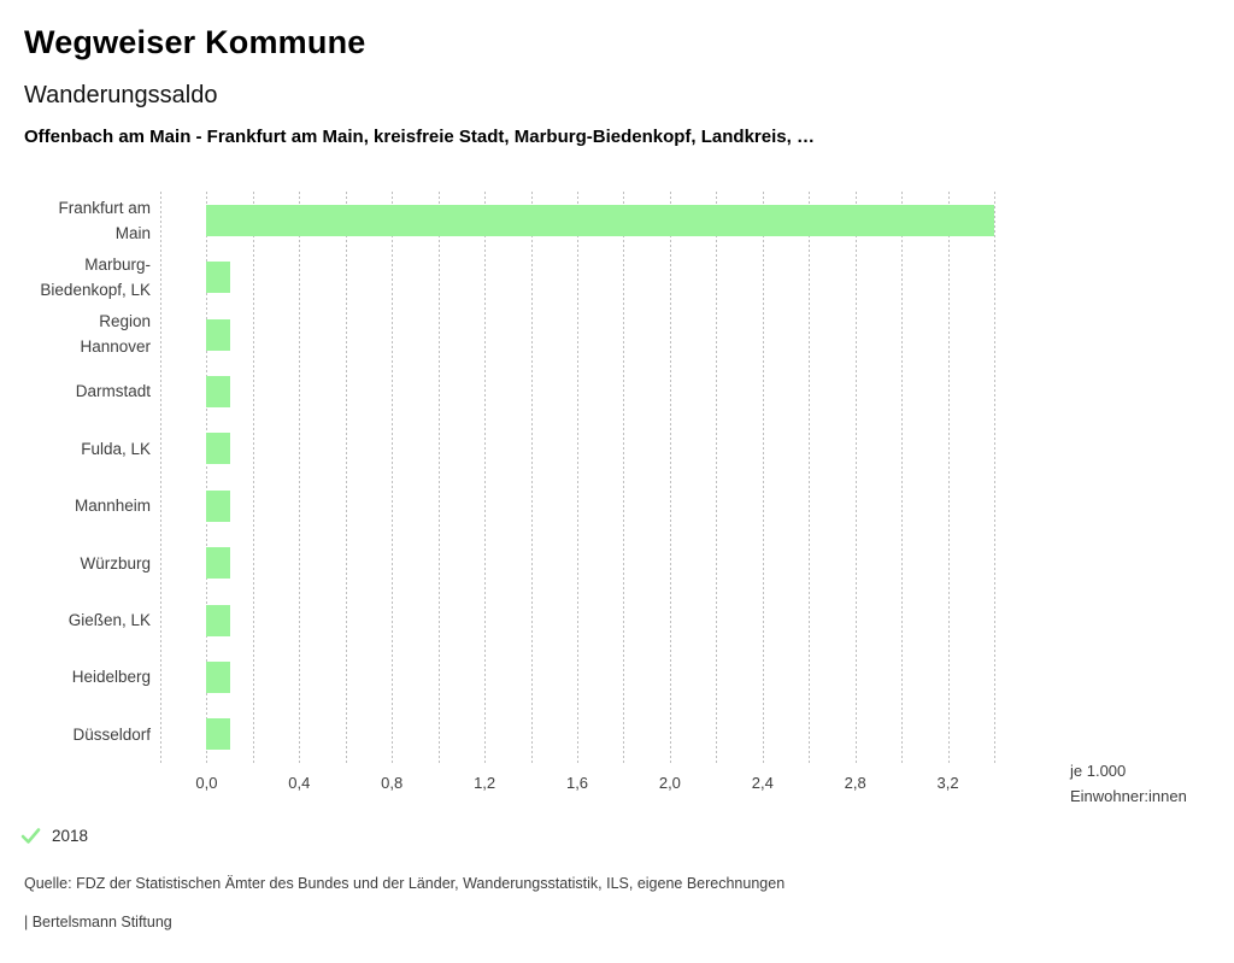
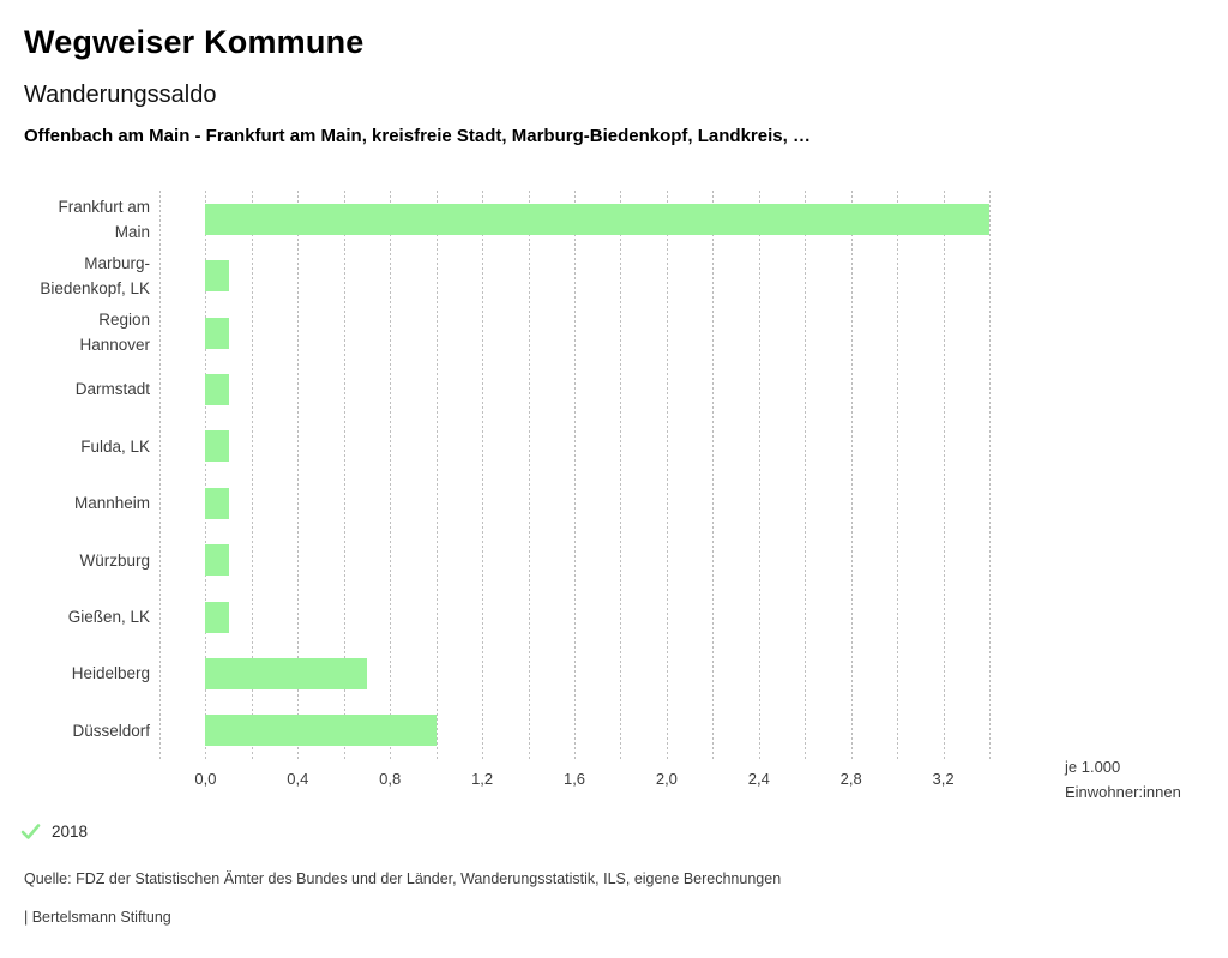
Heidelberg: 0,1 -> 0,7
Düsseldorf: 0,1 -> 1,0
